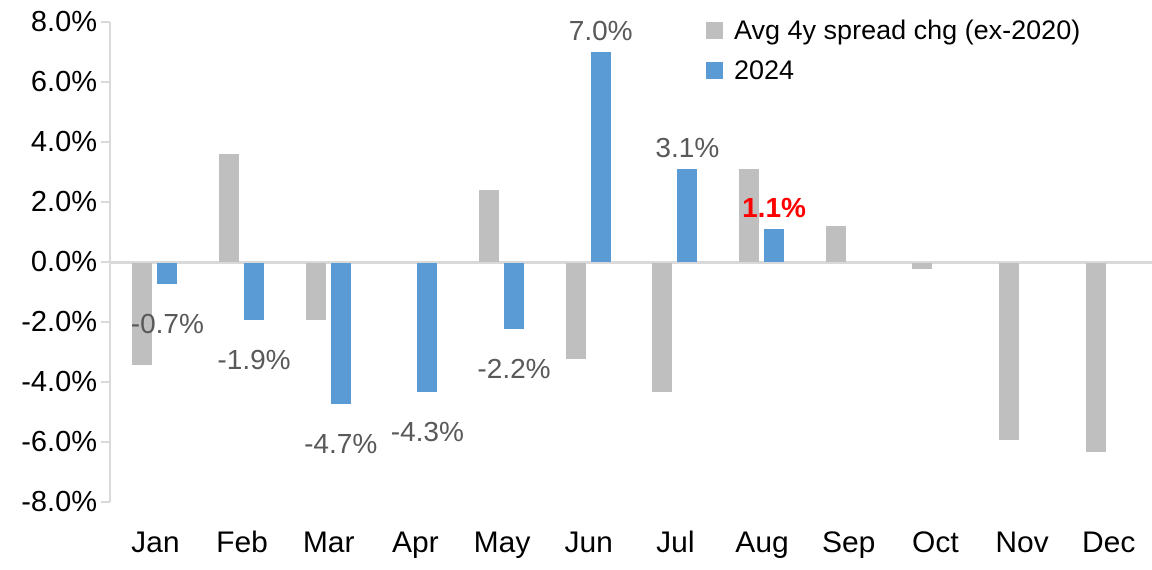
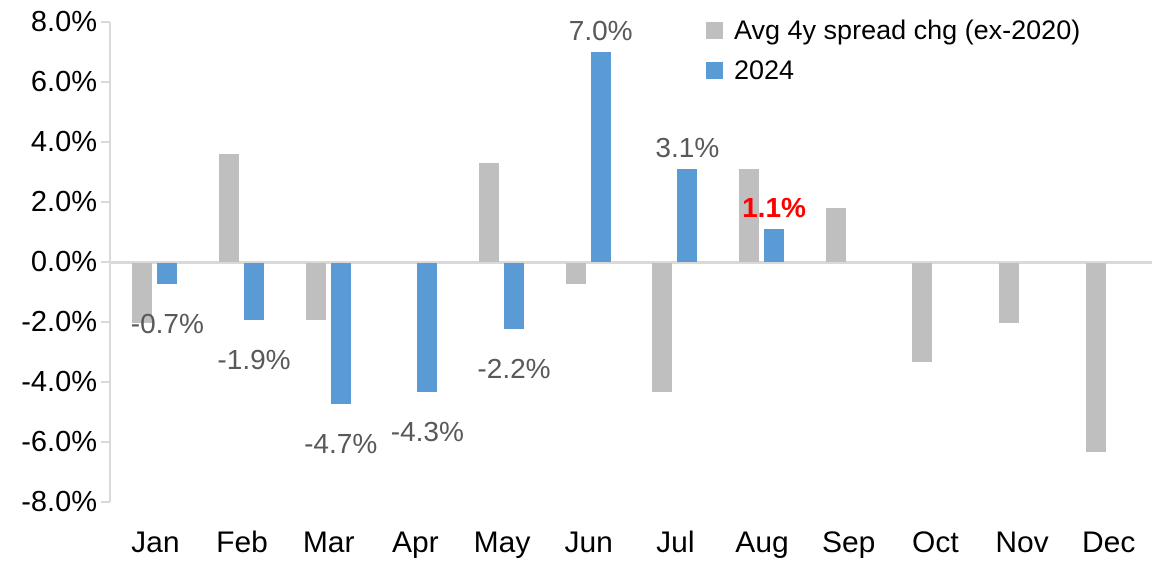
Avg 4y spread chg (ex-2020)/Jan: -3.4% -> -2.0%
Avg 4y spread chg (ex-2020)/May: 2.4% -> 3.3%
Avg 4y spread chg (ex-2020)/Jun: -3.2% -> -0.7%
Avg 4y spread chg (ex-2020)/Sep: 1.2% -> 1.8%
Avg 4y spread chg (ex-2020)/Oct: -0.2% -> -3.3%
Avg 4y spread chg (ex-2020)/Nov: -5.9% -> -2.0%
